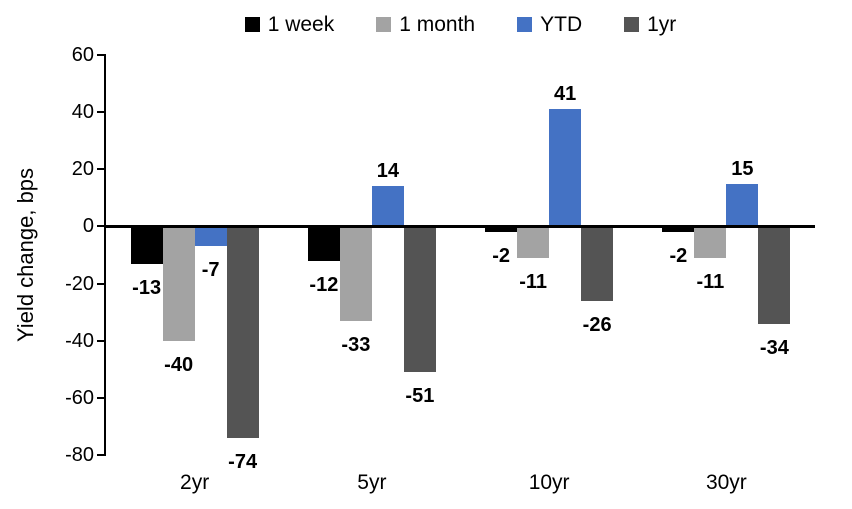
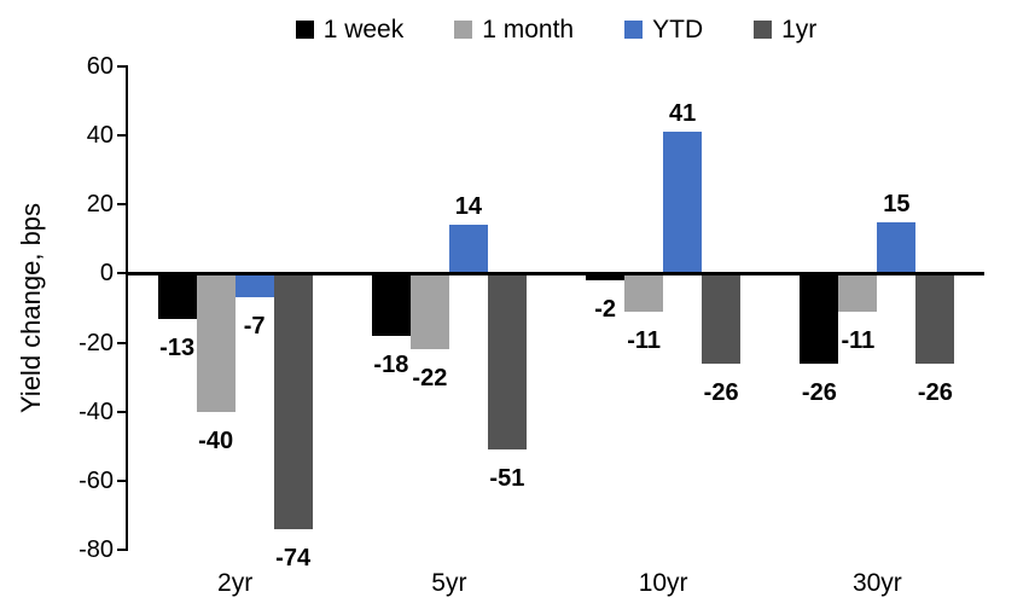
1 week/5yr: -12 -> -18
1 month/5yr: -33 -> -22
1 week/30yr: -2 -> -26
1yr/30yr: -34 -> -26
